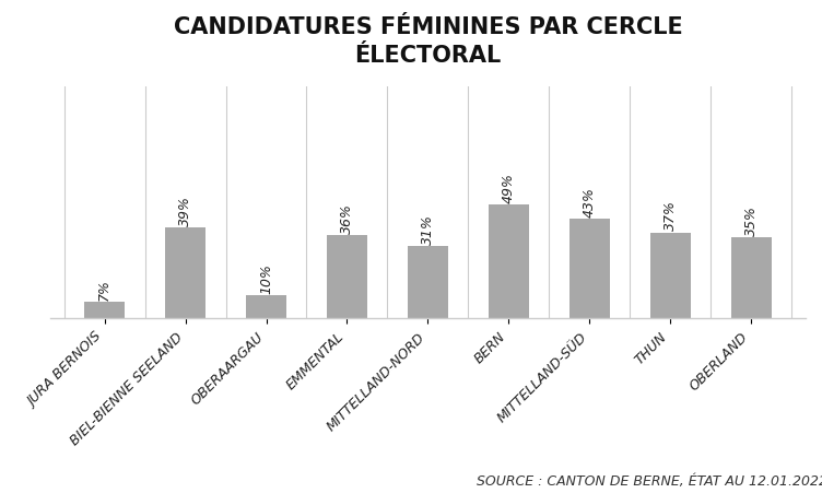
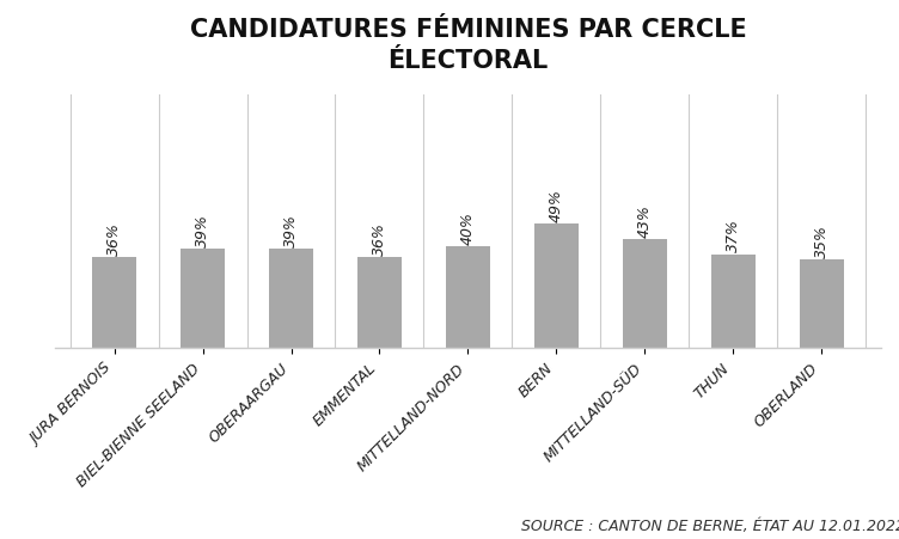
JURA BERNOIS: 7% -> 36%
OBERAARGAU: 10% -> 39%
MITTELLAND-NORD: 31% -> 40%
